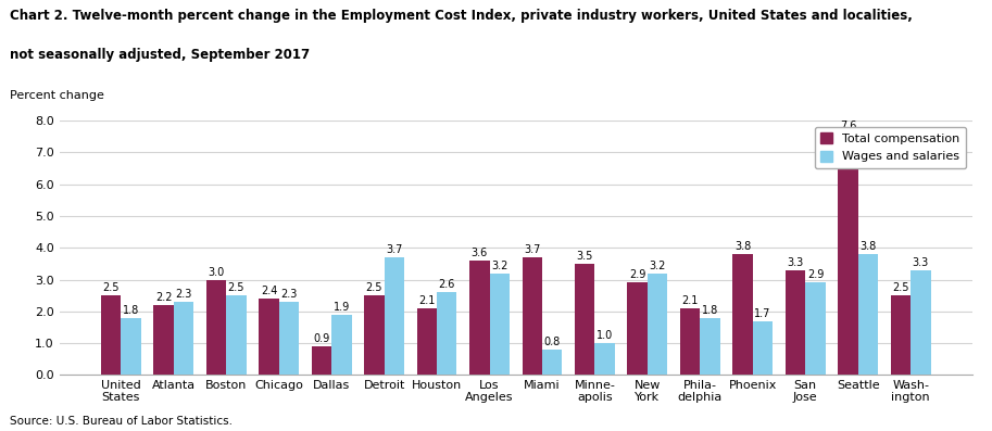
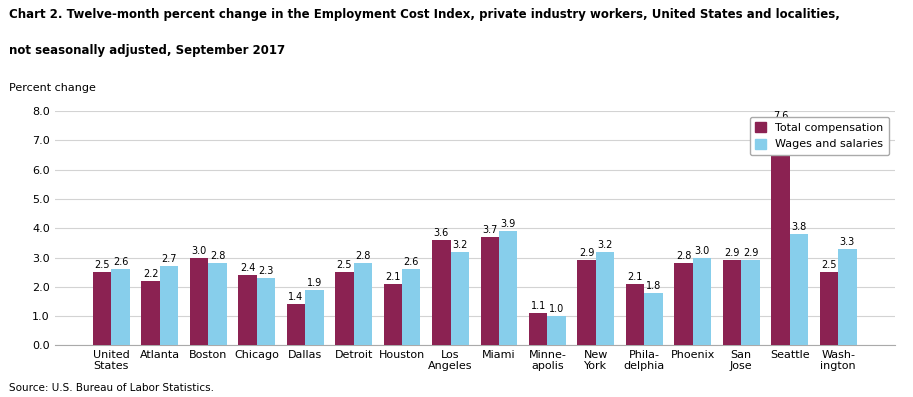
Wages and salaries/United States: 1.8 -> 2.6
Wages and salaries/Atlanta: 2.3 -> 2.7
Wages and salaries/Boston: 2.5 -> 2.8
Total compensation/Dallas: 0.9 -> 1.4
Wages and salaries/Detroit: 3.7 -> 2.8
Wages and salaries/Miami: 0.8 -> 3.9
Total compensation/Minne- apolis: 3.5 -> 1.1
Total compensation/Phoenix: 3.8 -> 2.8
Wages and salaries/Phoenix: 1.7 -> 3.0
Total compensation/San Jose: 3.3 -> 2.9
